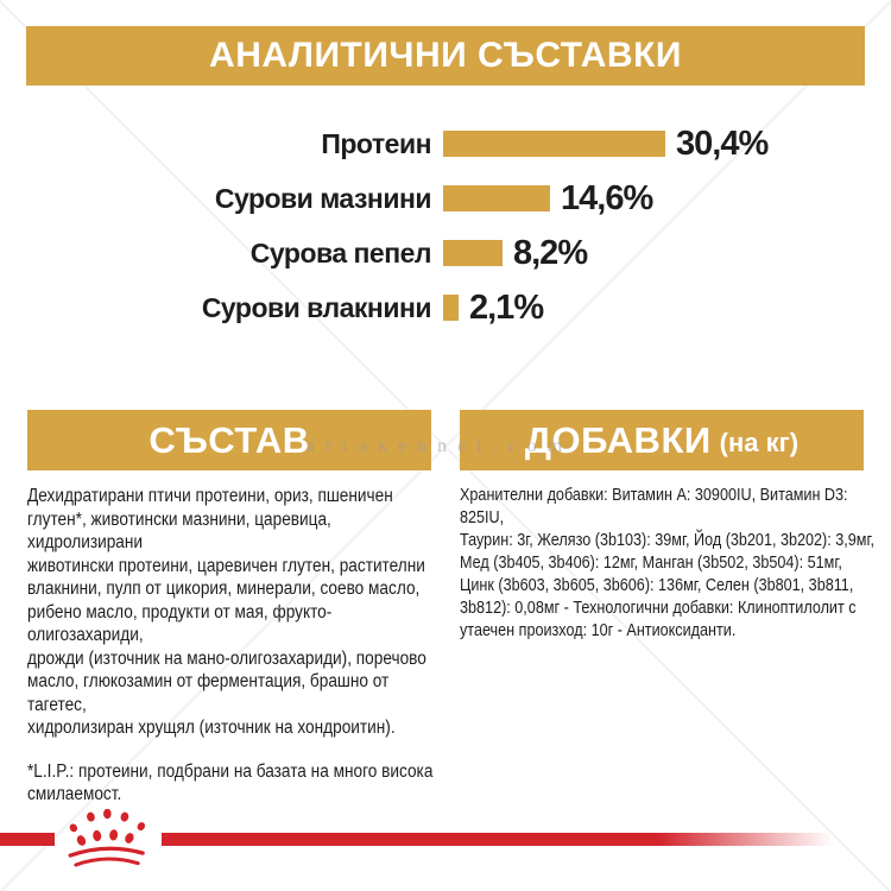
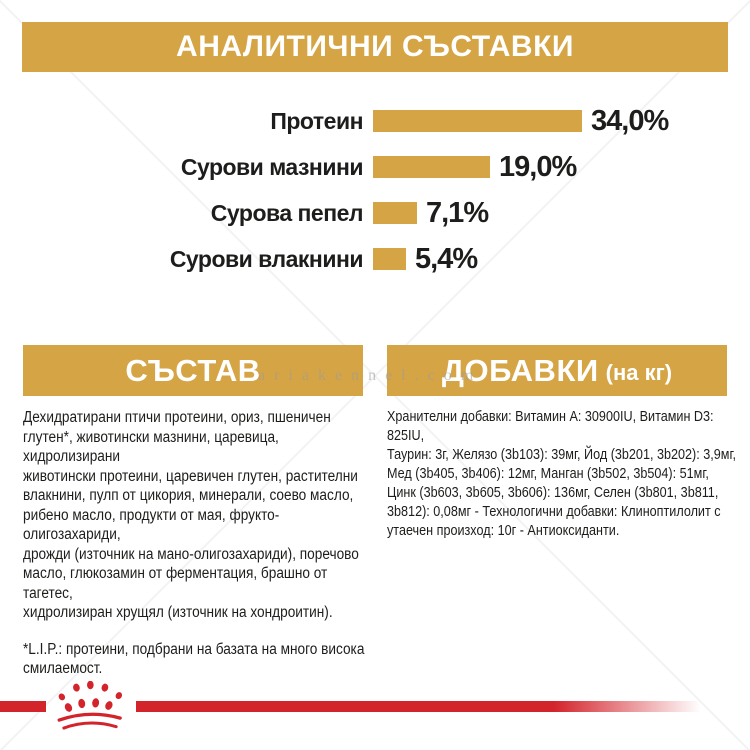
Протеин: 30,4% -> 34,0%
Сурови мазнини: 14,6% -> 19,0%
Сурова пепел: 8,2% -> 7,1%
Сурови влакнини: 2,1% -> 5,4%
